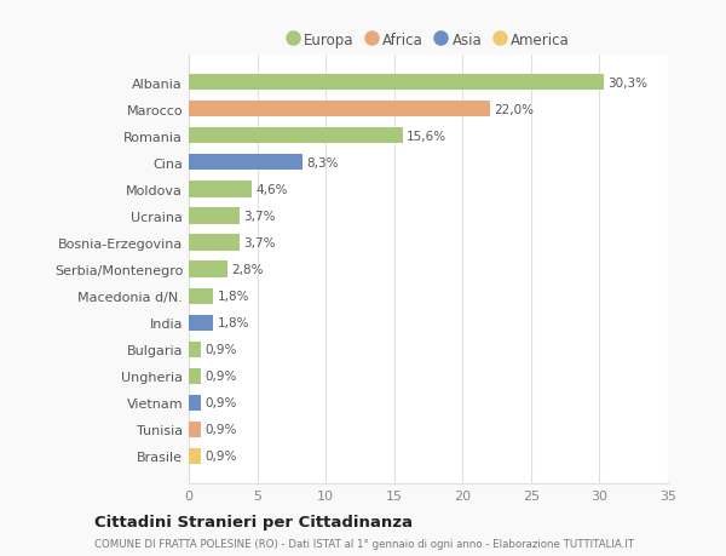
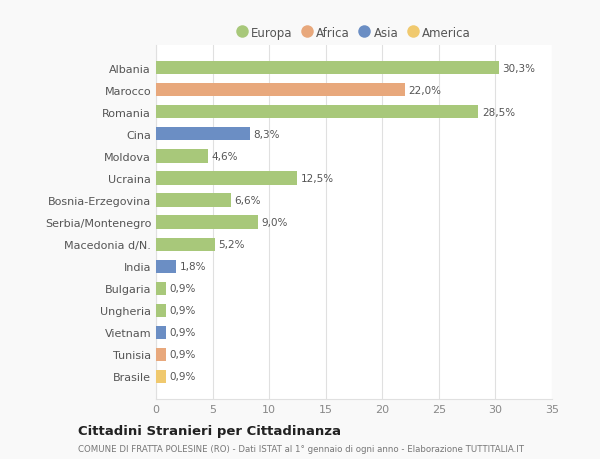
Romania: 15,6% -> 28,5%
Ucraina: 3,7% -> 12,5%
Bosnia-Erzegovina: 3,7% -> 6,6%
Serbia/Montenegro: 2,8% -> 9,0%
Macedonia d/N.: 1,8% -> 5,2%
